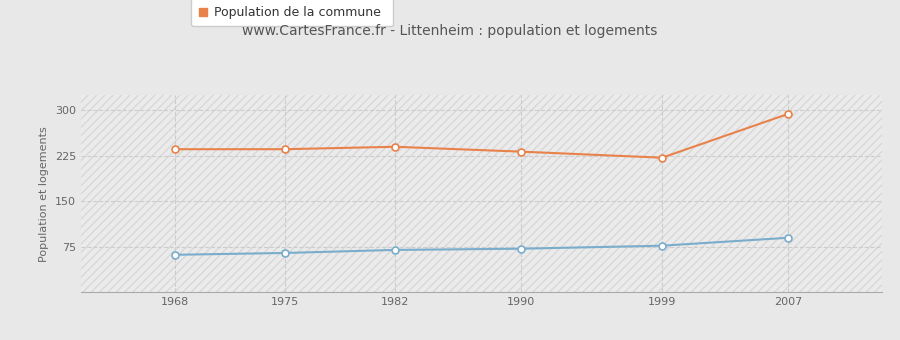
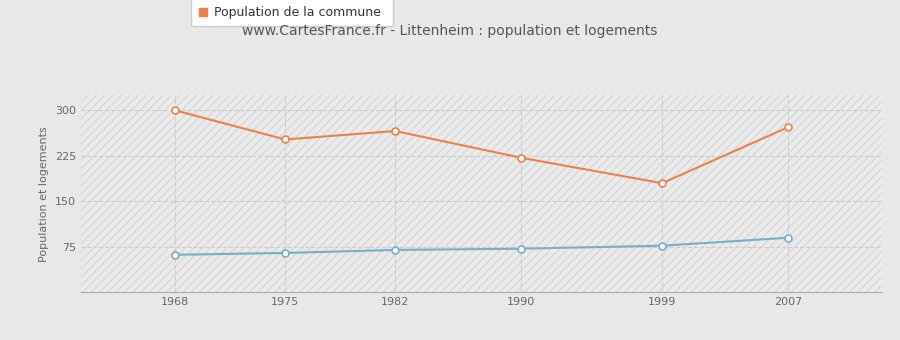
Population de la commune/1968: 236 -> 300
Population de la commune/1975: 236 -> 252
Population de la commune/1982: 240 -> 266
Population de la commune/1990: 232 -> 222
Population de la commune/1999: 222 -> 180
Population de la commune/2007: 294 -> 272
